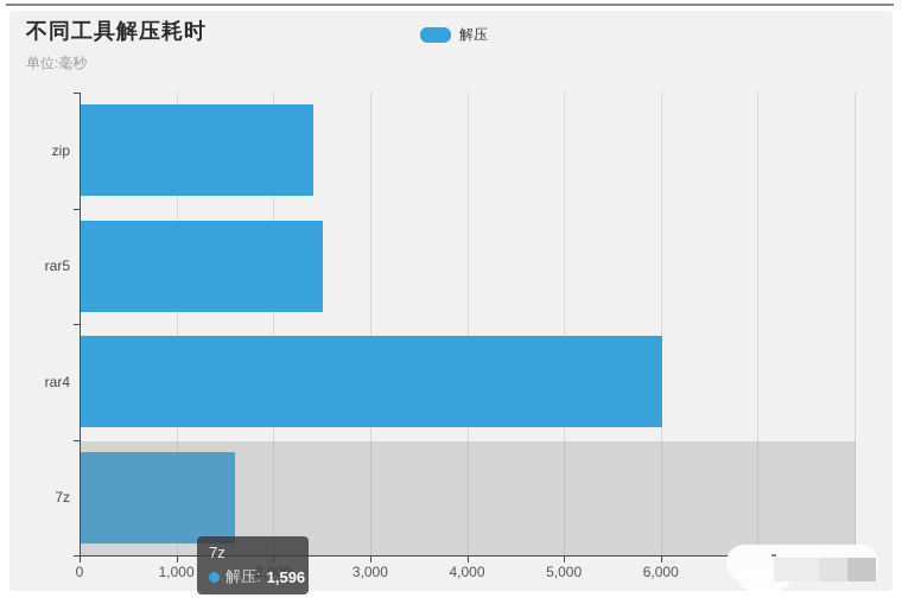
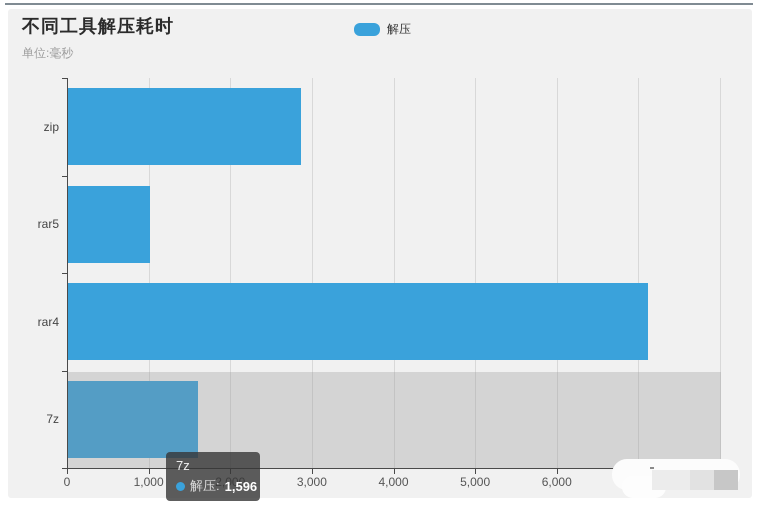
zip: 2400 -> 2800
rar5: 2500 -> 1000
rar4: 6000 -> 7100
